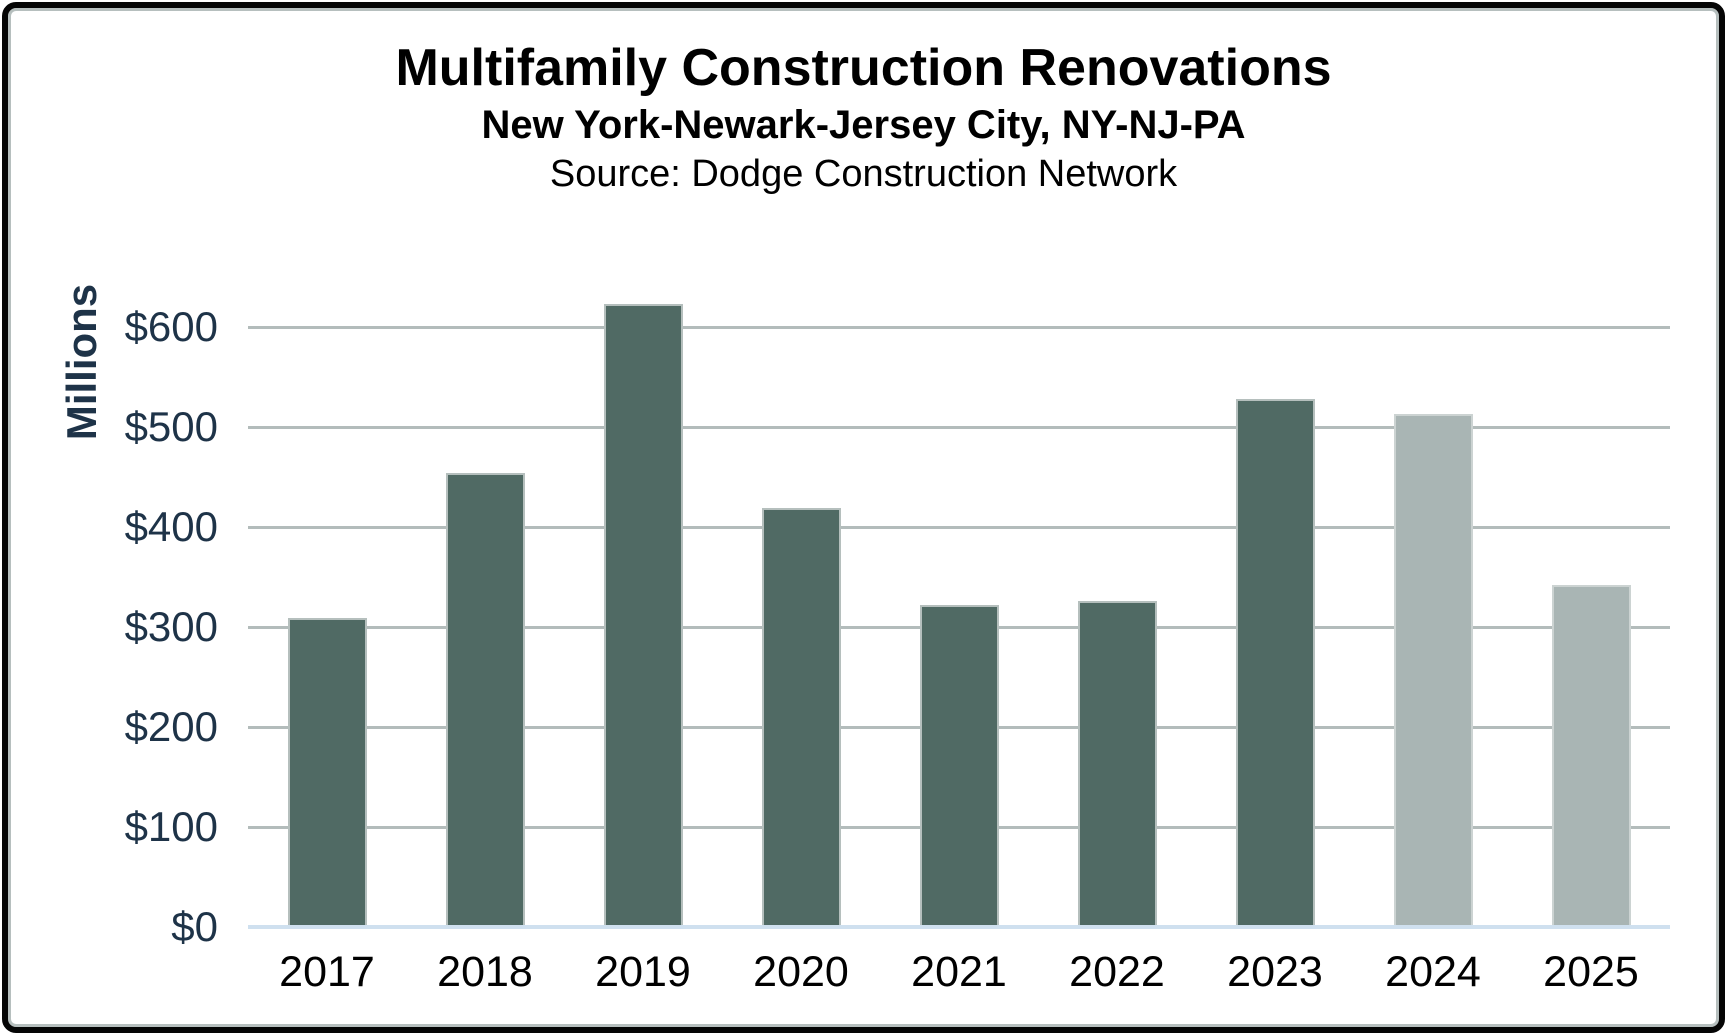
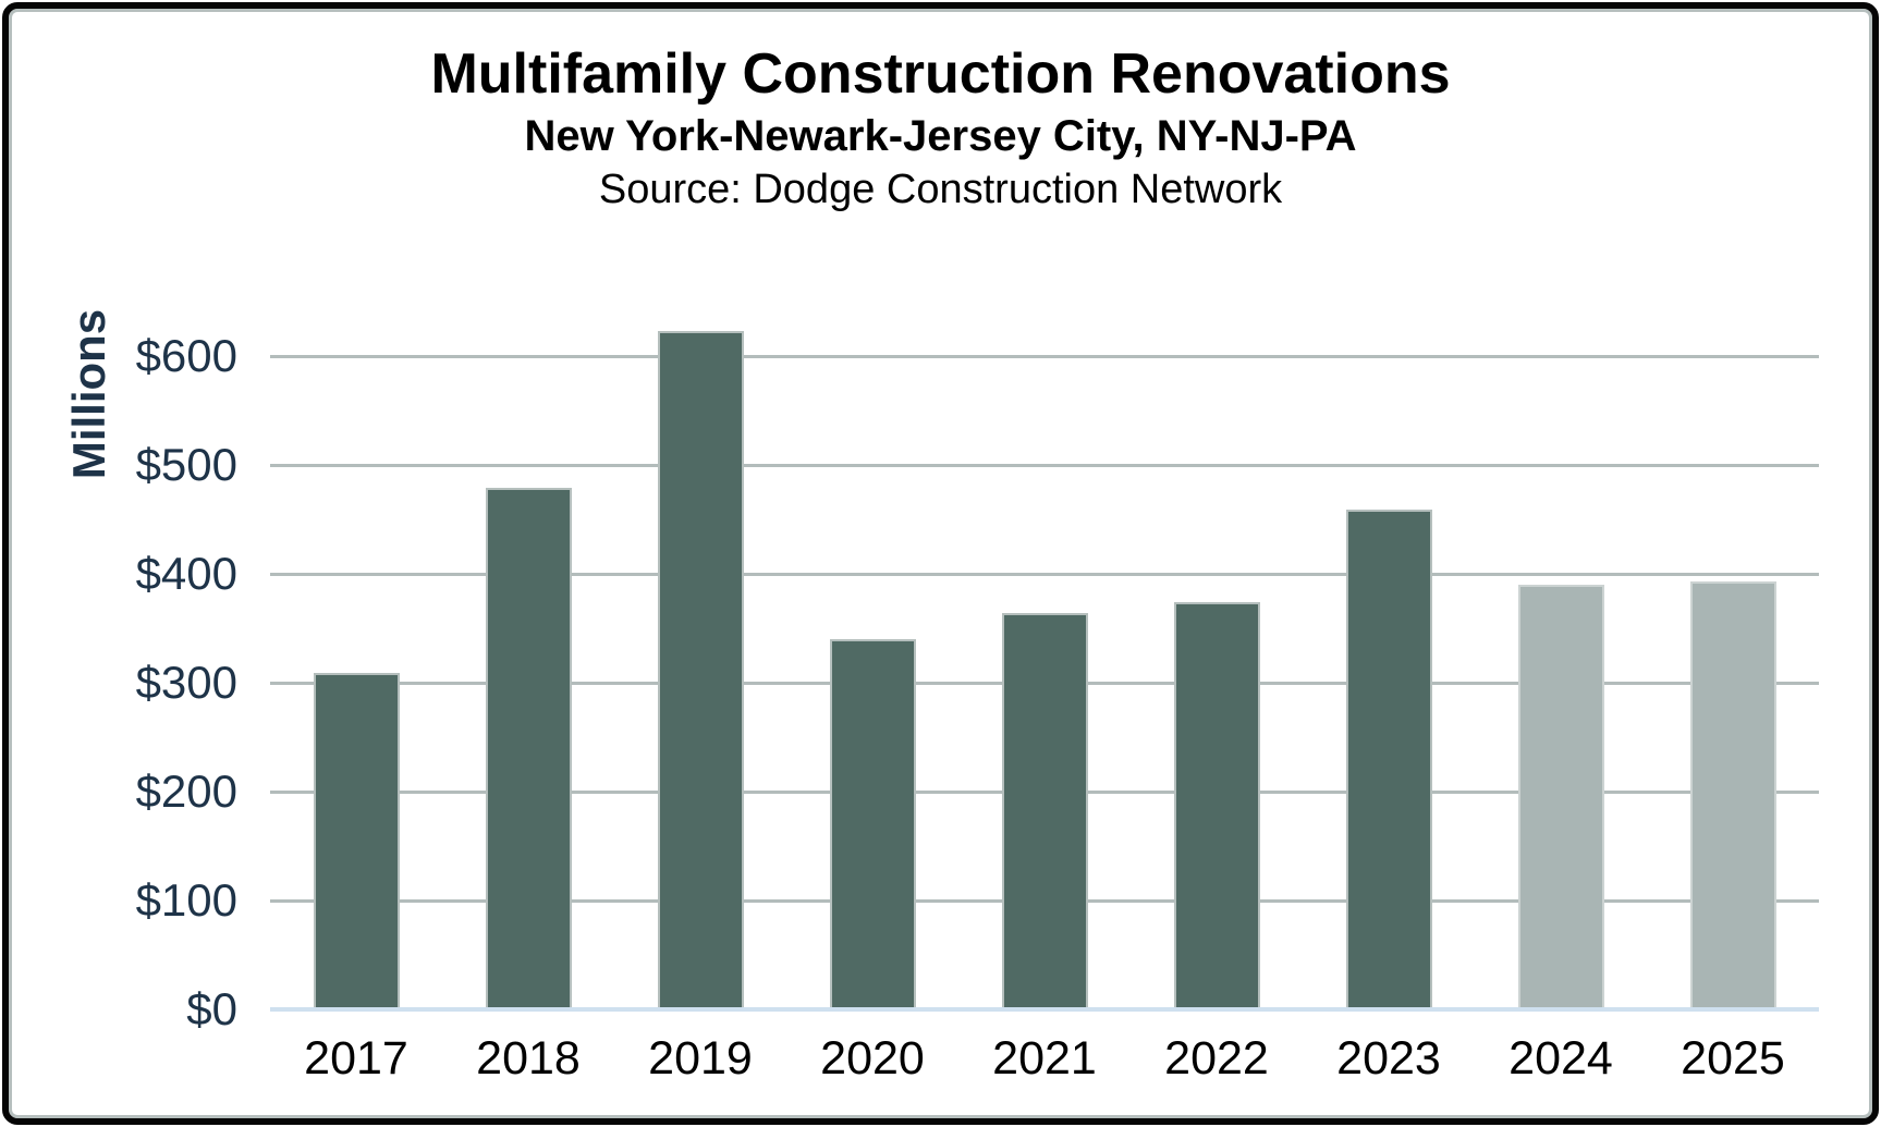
2018: $454 -> $479
2020: $419 -> $340
2021: $322 -> $364
2022: $326 -> $374
2023: $528 -> $459
2024: $513 -> $390
2025: $342 -> $393
